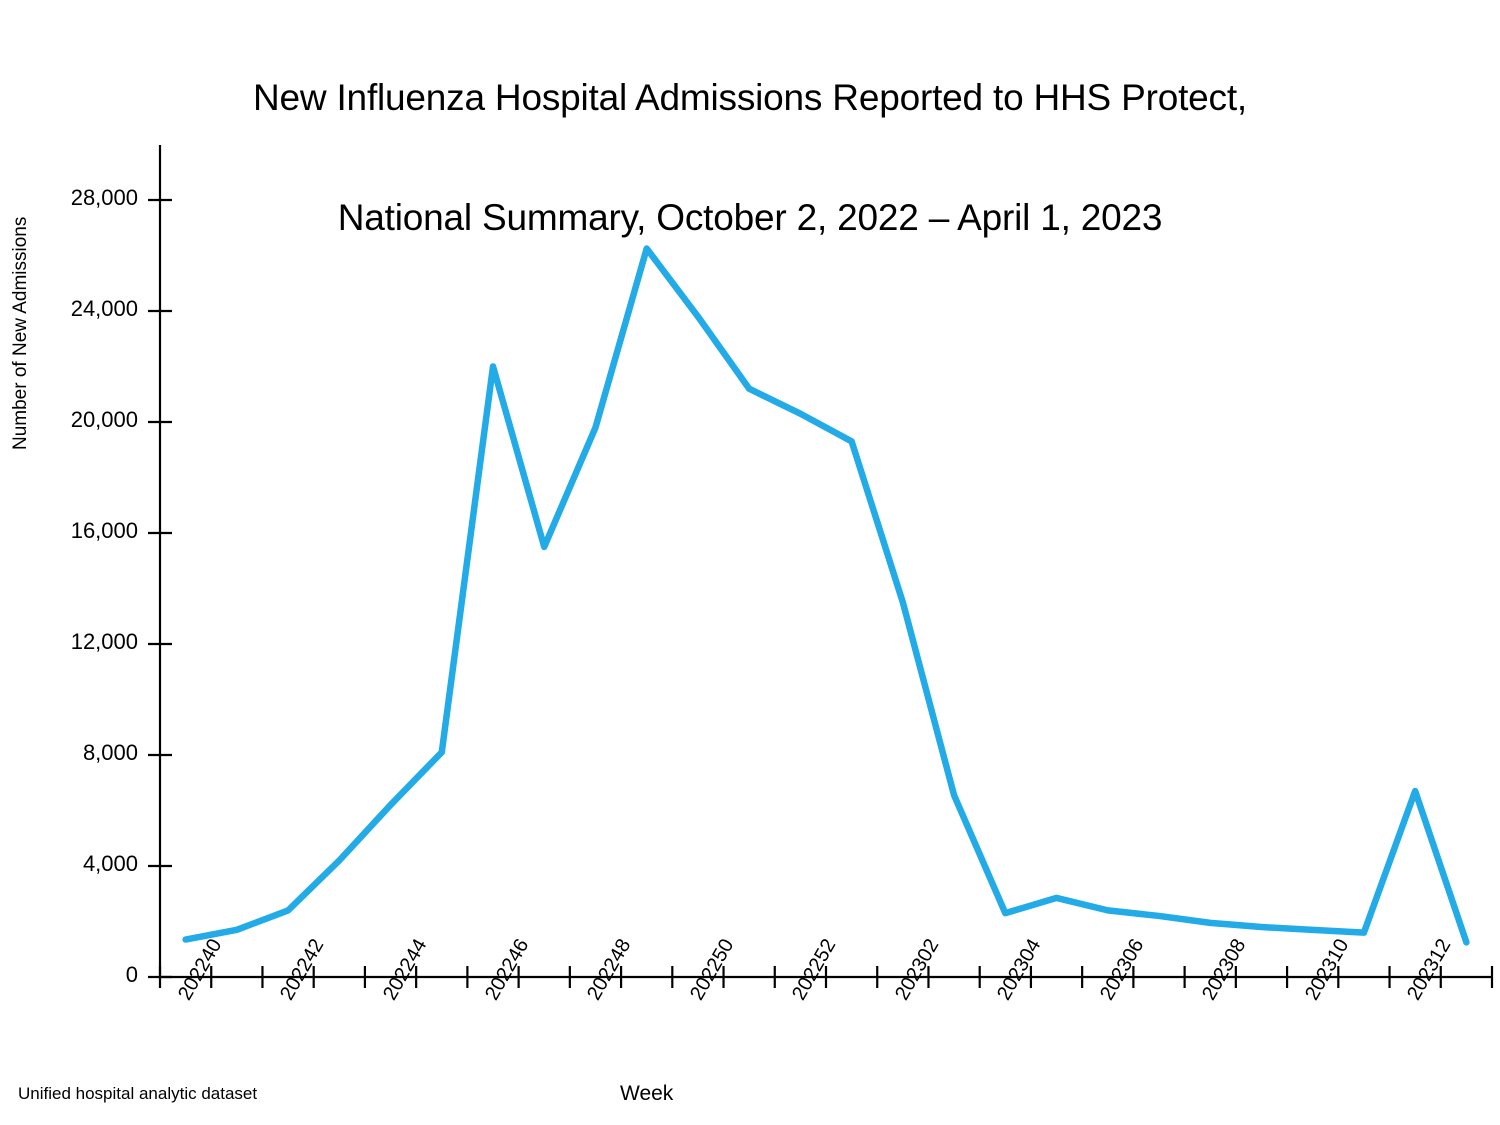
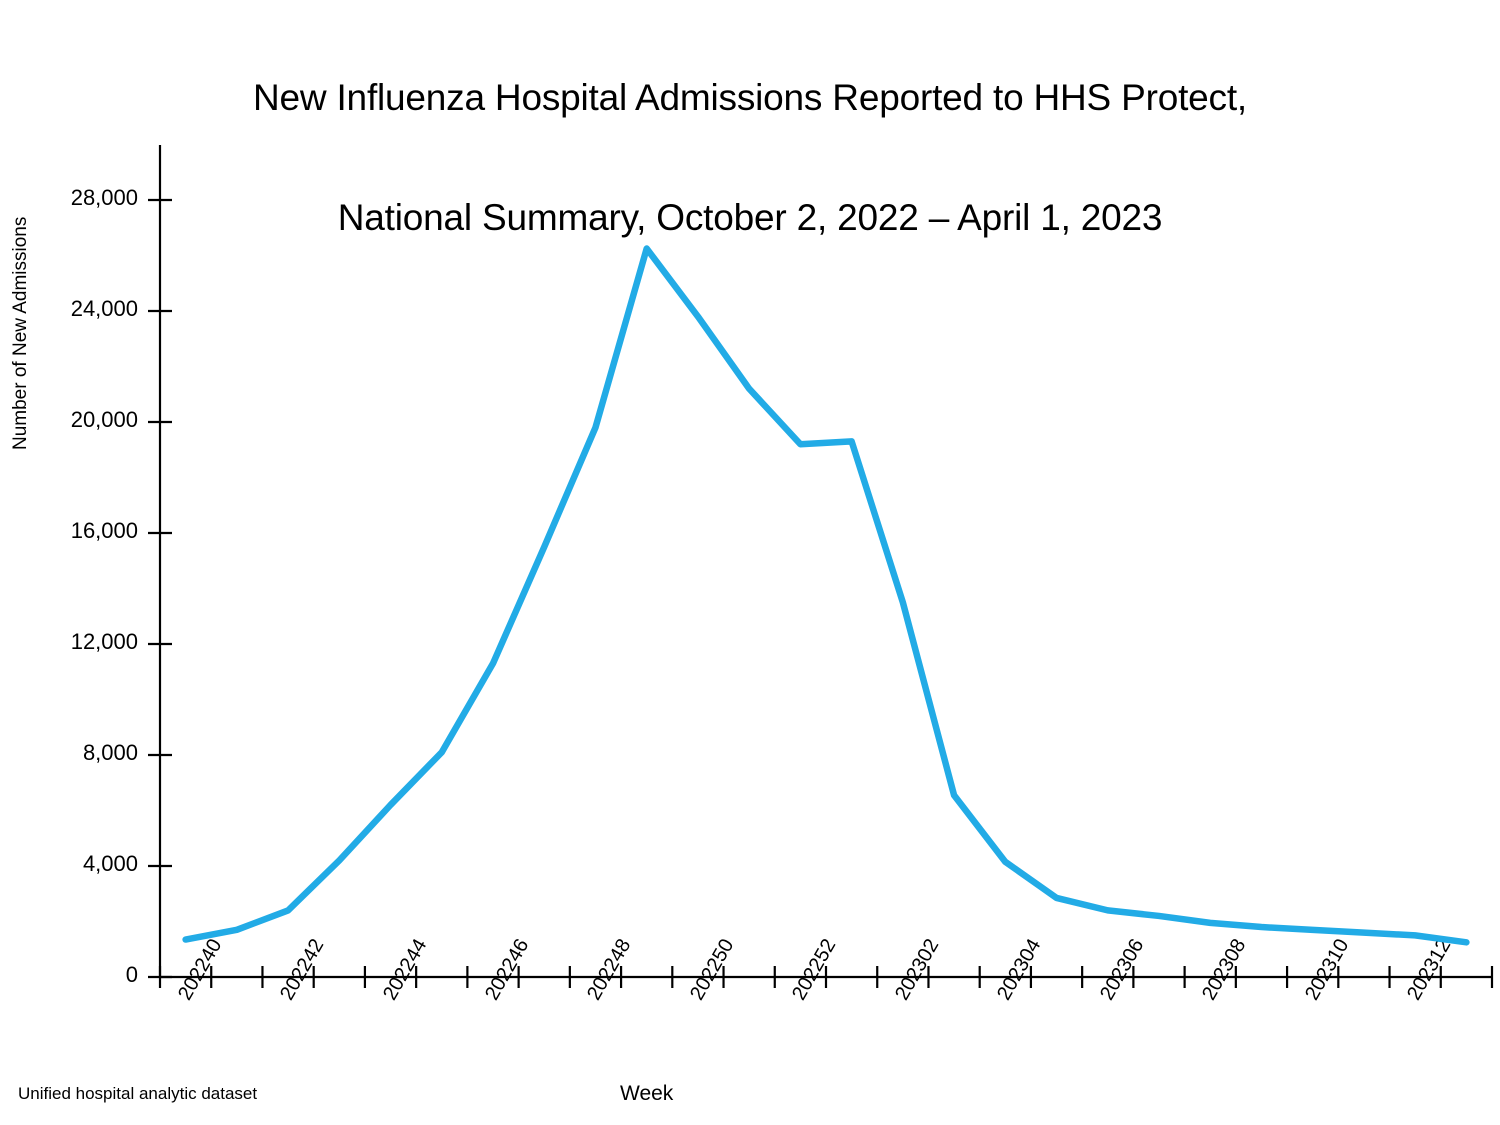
202246: 22000 -> 11300
202252: 20300 -> 19200
202304: 2300 -> 4200
202312: 6700 -> 1500
